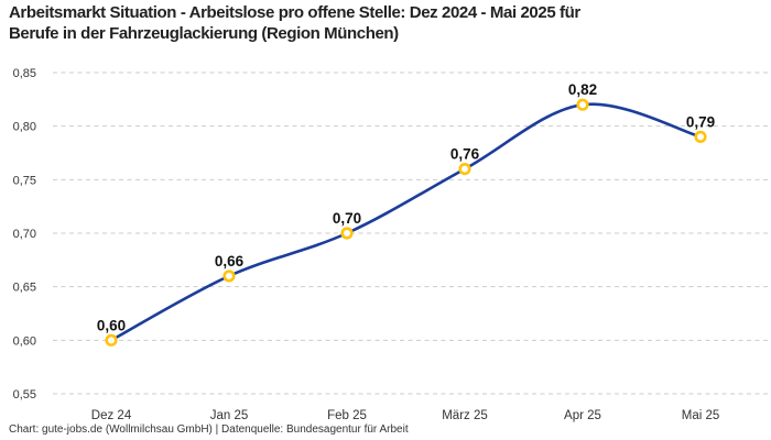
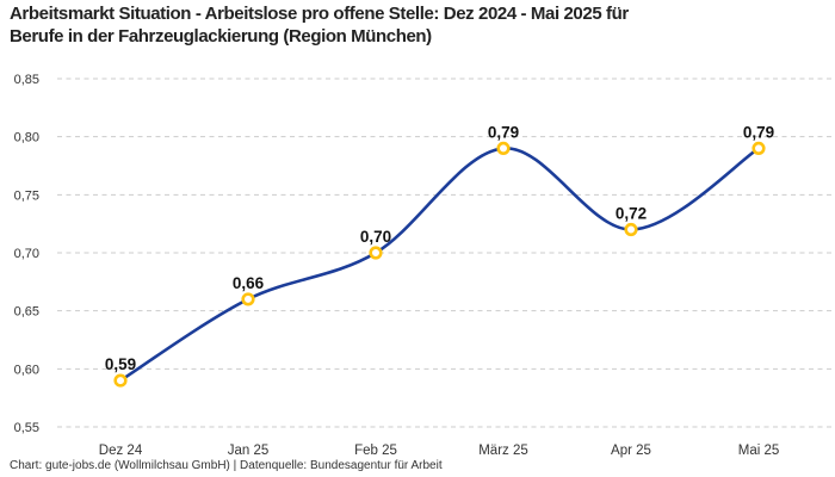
Dez 24: 0,60 -> 0,59
März 25: 0,76 -> 0,79
Apr 25: 0,82 -> 0,72
